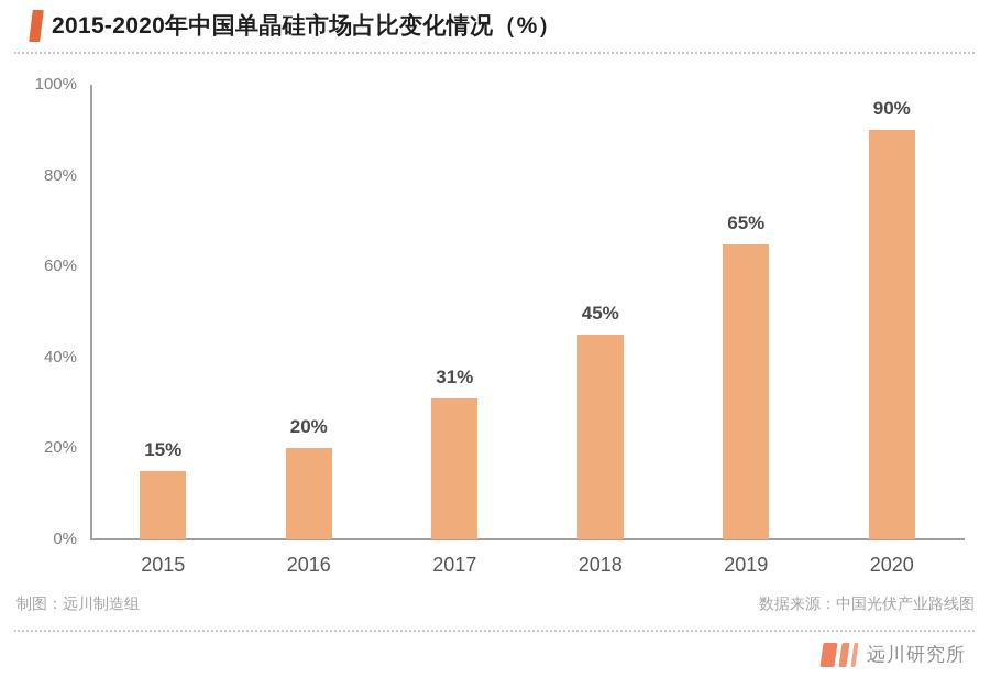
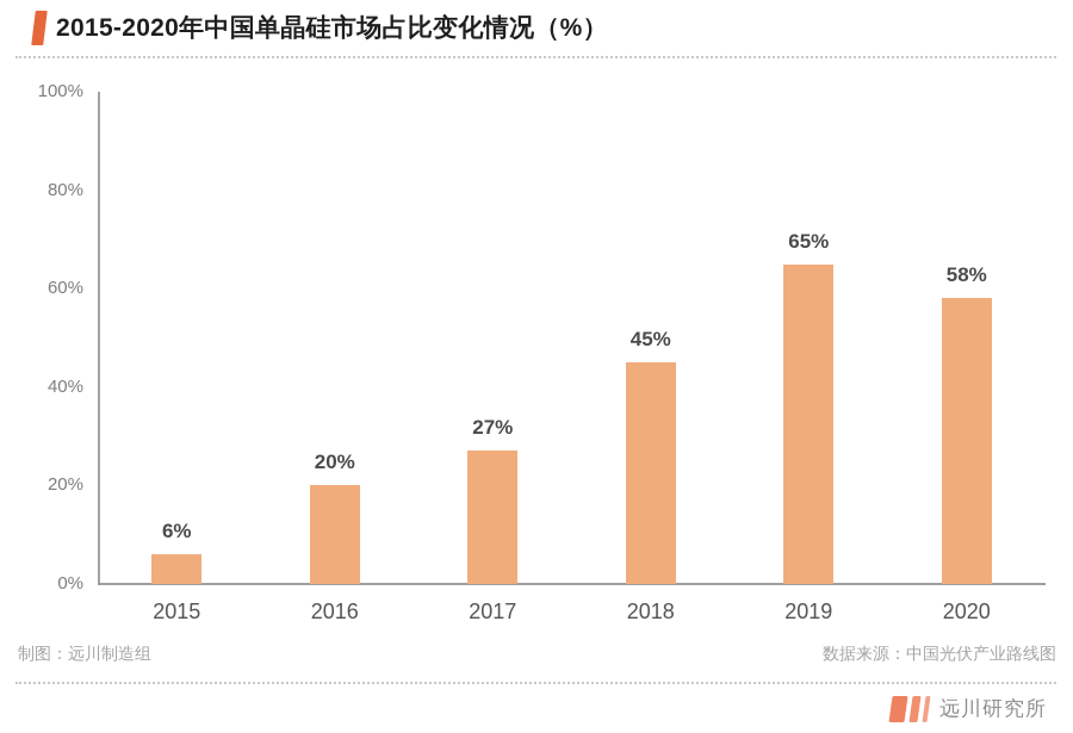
2015: 15% -> 6%
2017: 31% -> 27%
2020: 90% -> 58%
